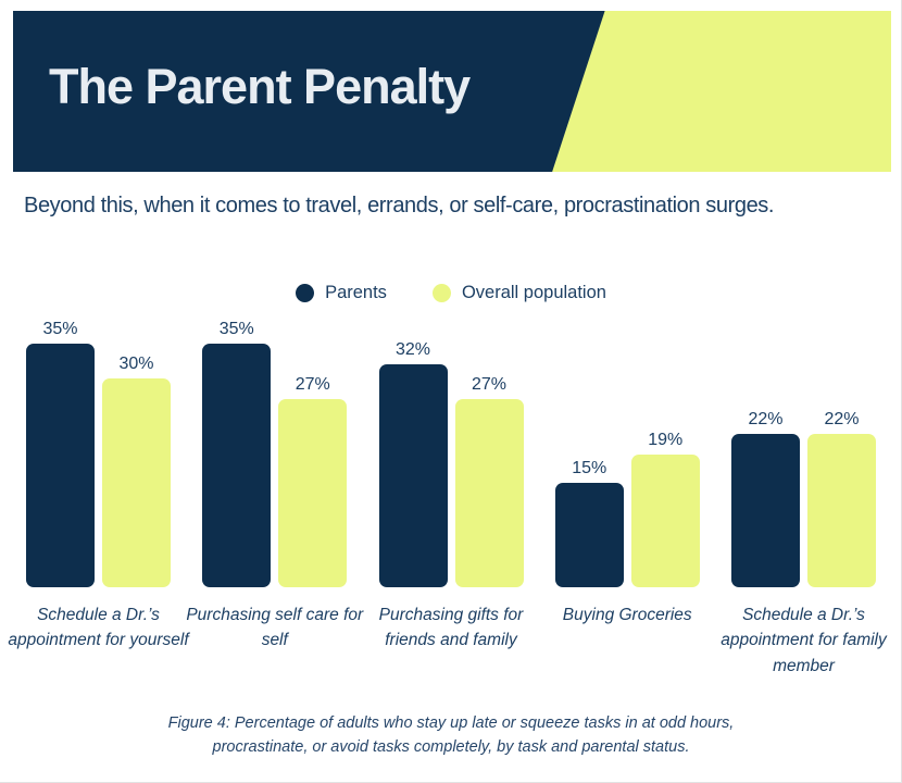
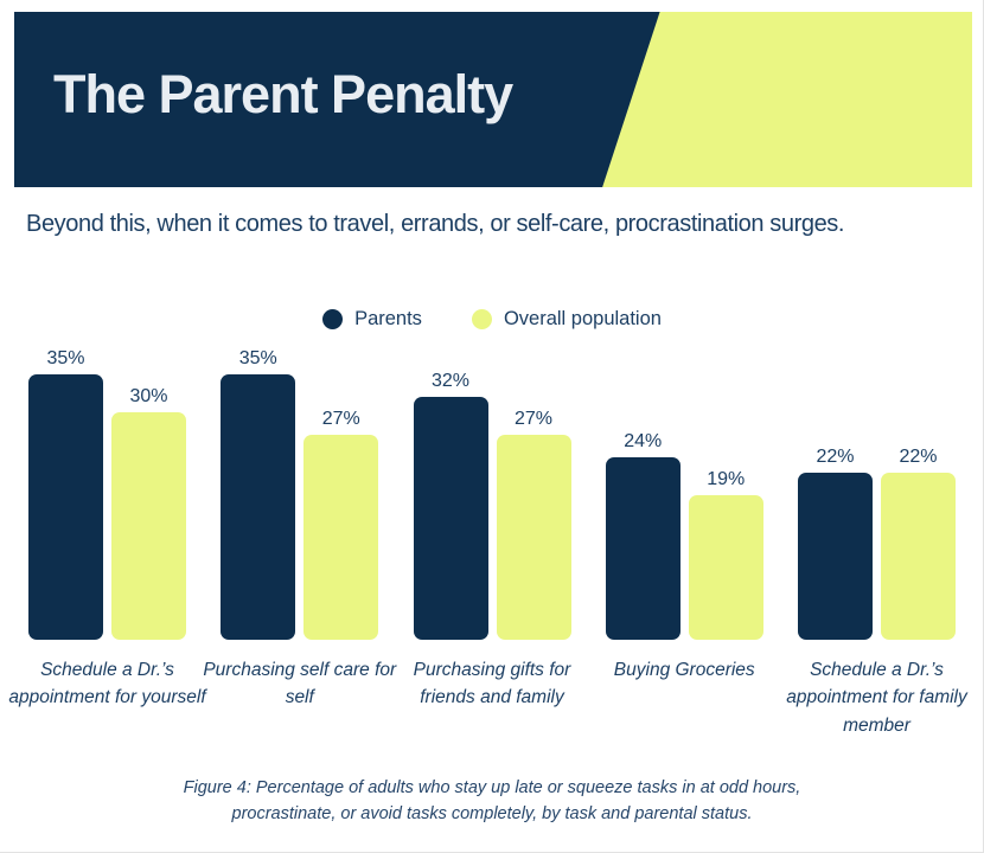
Parents/Buying Groceries: 15% -> 24%
